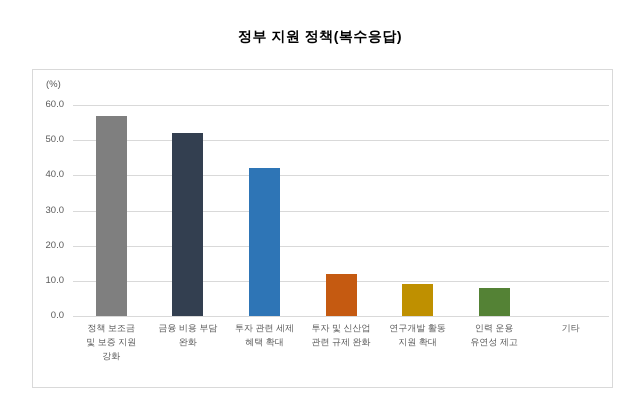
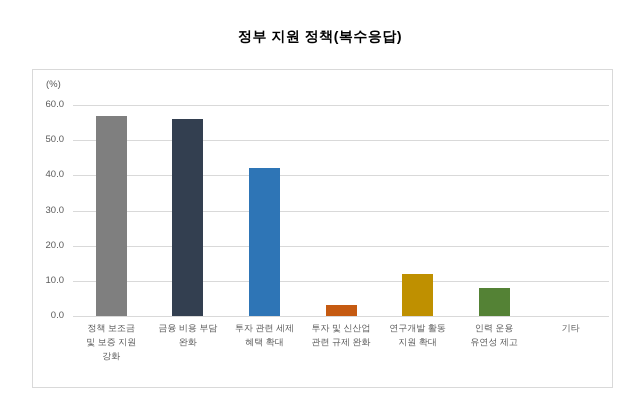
금융 비용 부담 완화: 52 -> 56
투자 및 신산업 관련 규제 완화: 12 -> 3
연구개발 활동 지원 확대: 9 -> 12
